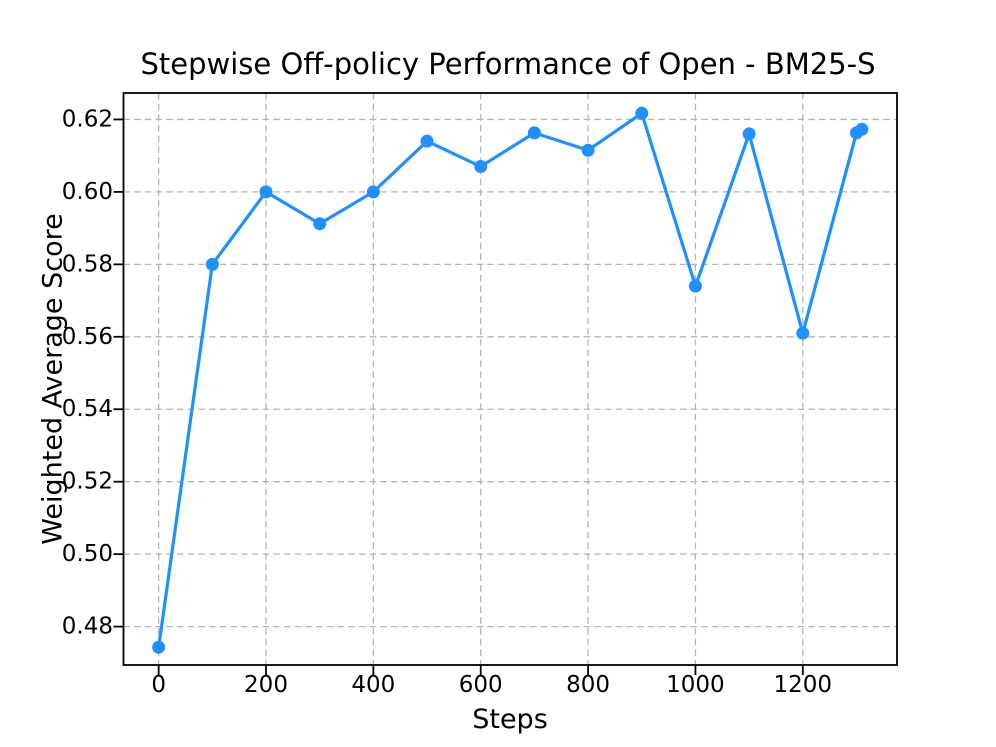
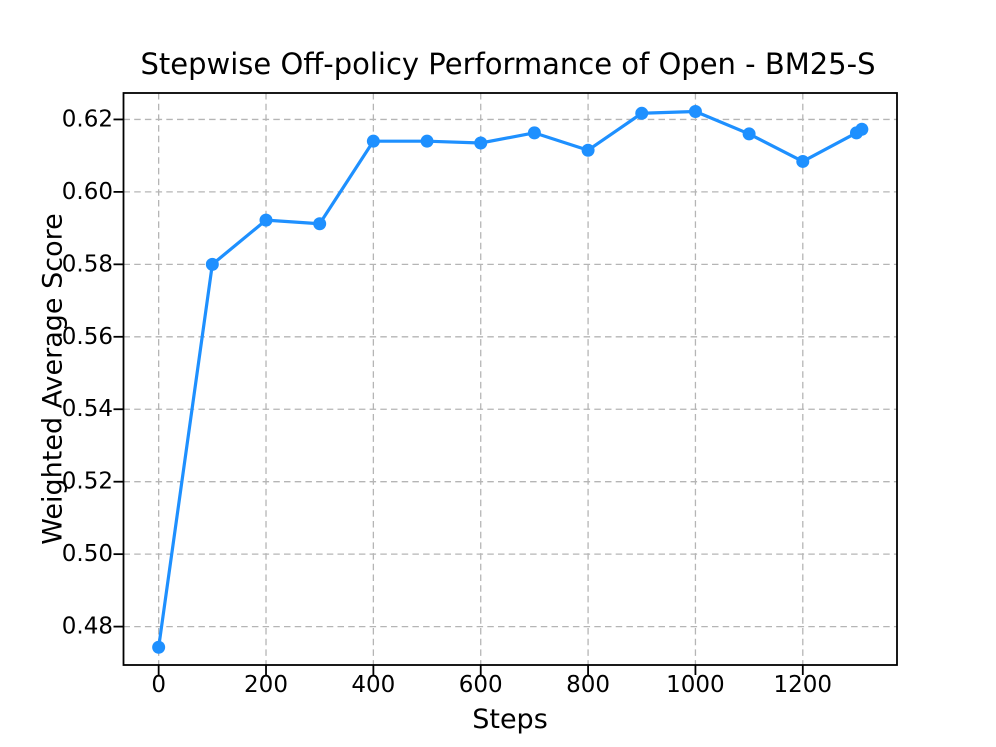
200: 0.600 -> 0.592
400: 0.600 -> 0.614
600: 0.607 -> 0.614
1000: 0.574 -> 0.622
1200: 0.561 -> 0.608
